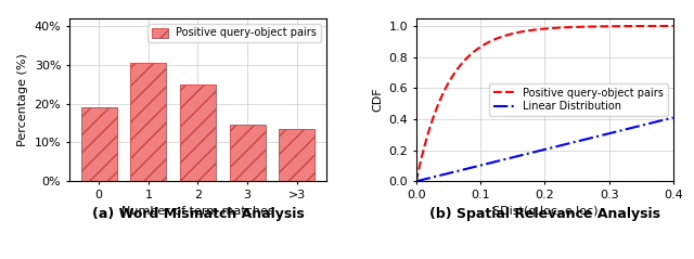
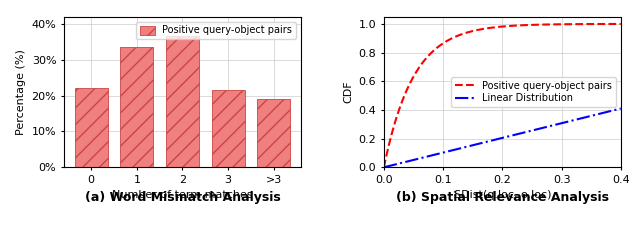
0: 19.0% -> 22.0%
1: 30.5% -> 33.5%
2: 25.0% -> 36.5%
3: 14.5% -> 21.5%
>3: 13.5% -> 19.0%
